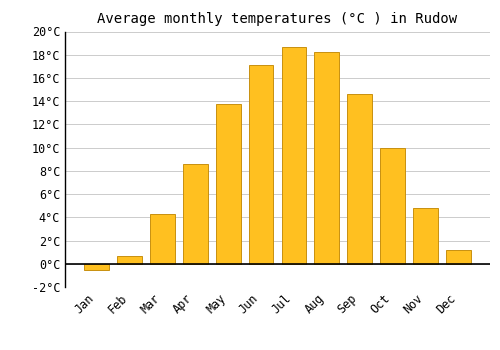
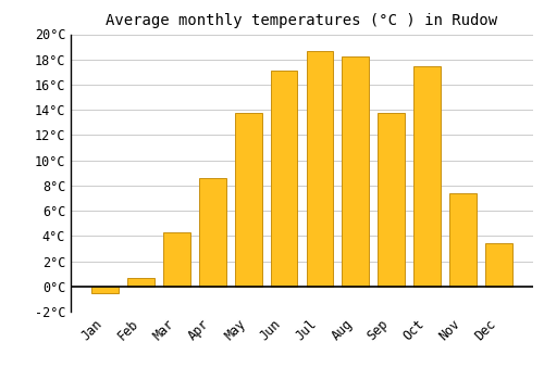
Sep: 14.6°C -> 13.8°C
Oct: 10.0°C -> 17.5°C
Nov: 4.8°C -> 7.4°C
Dec: 1.2°C -> 3.4°C
